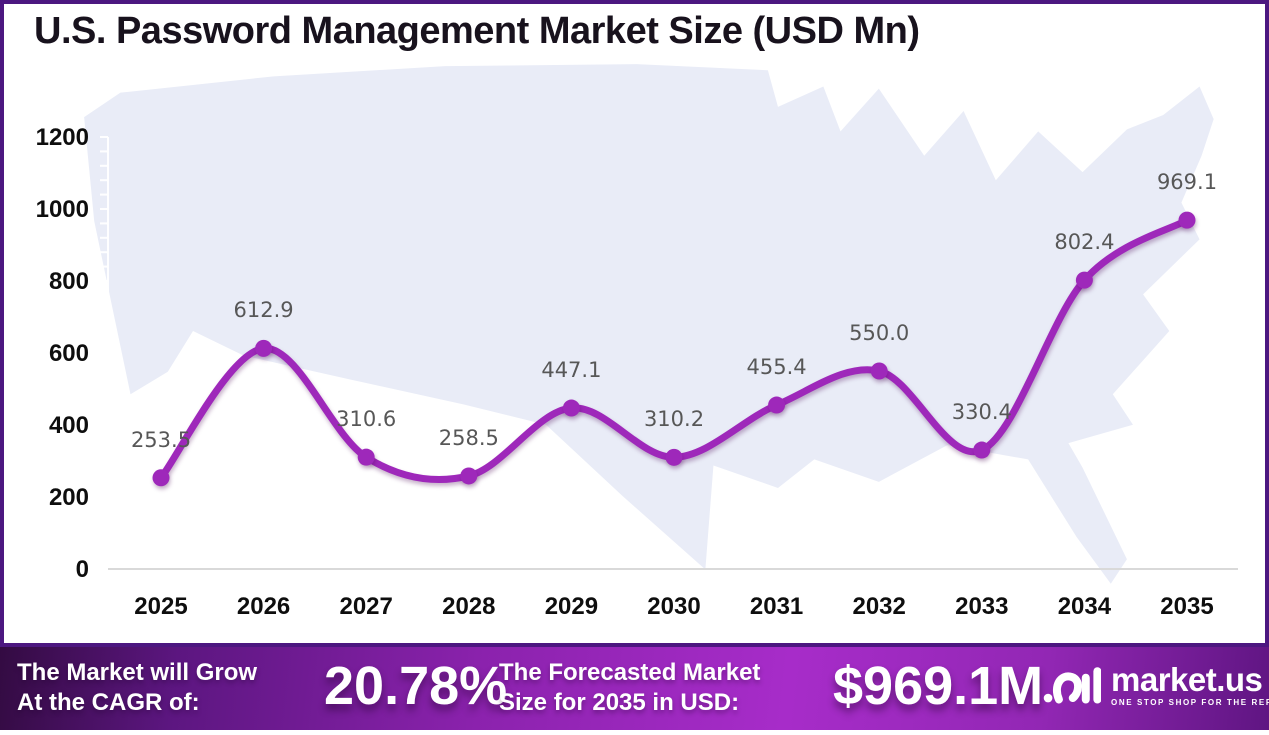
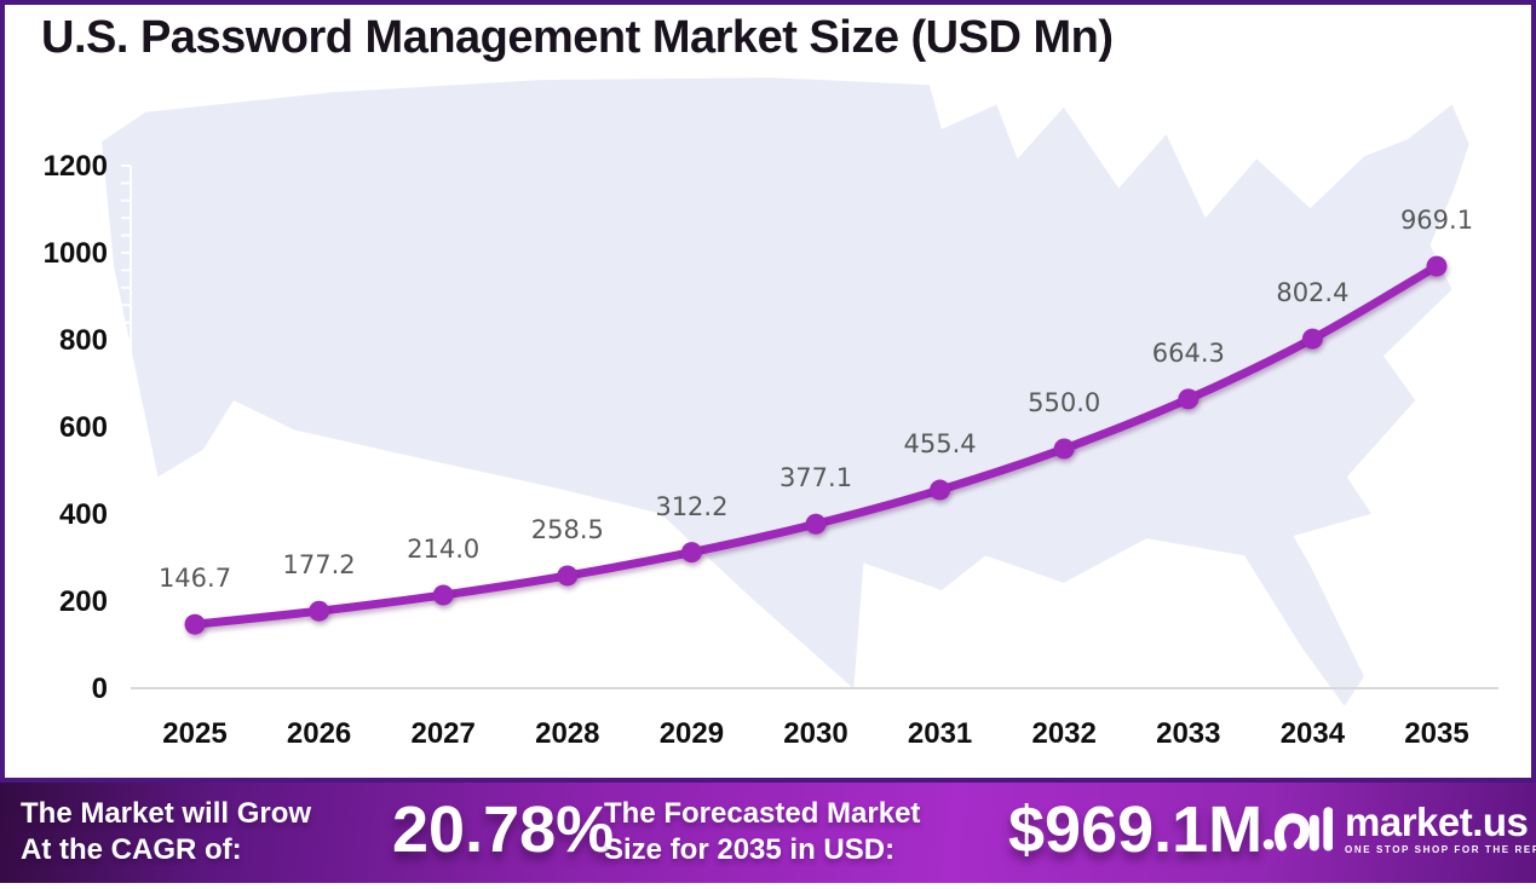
2025: 253.5 -> 146.7
2026: 612.9 -> 177.2
2027: 310.6 -> 214.0
2029: 447.1 -> 312.2
2030: 310.2 -> 377.1
2033: 330.4 -> 664.3
